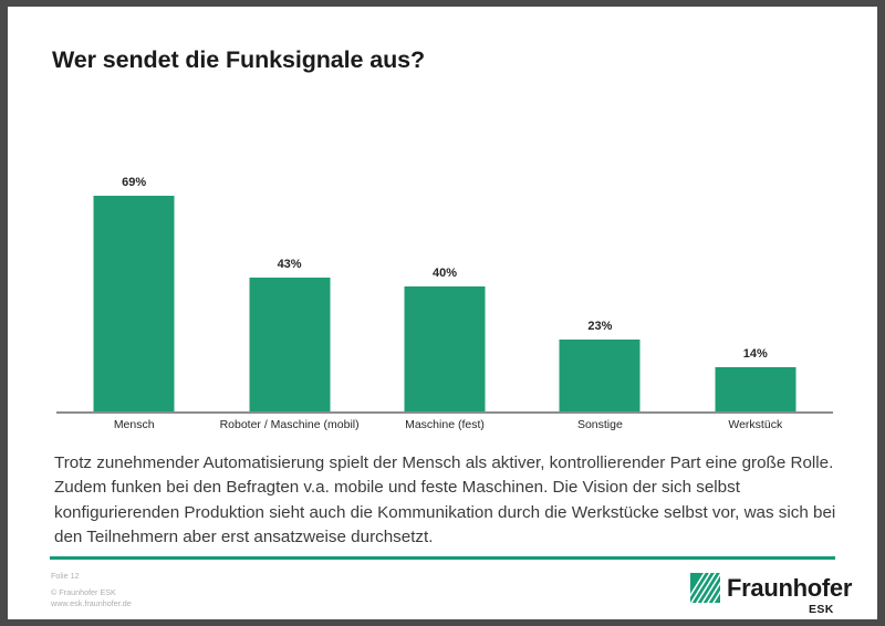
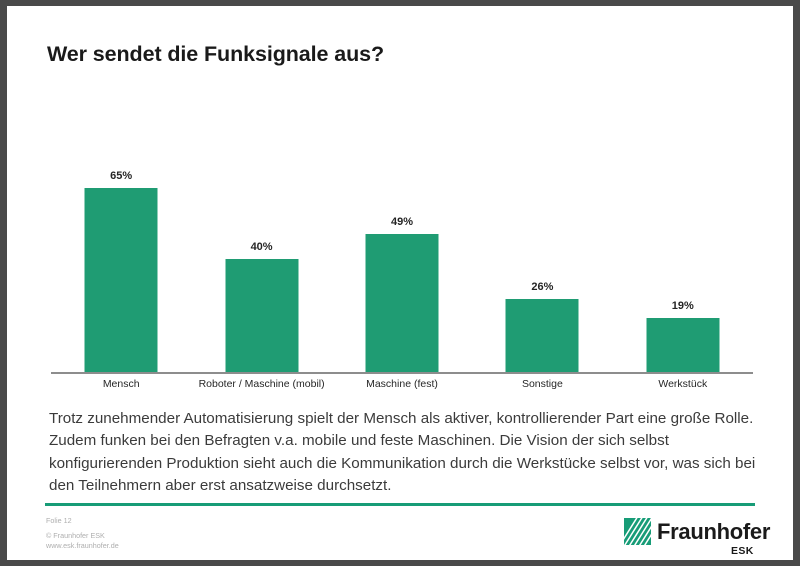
Mensch: 69% -> 65%
Roboter / Maschine (mobil): 43% -> 40%
Maschine (fest): 40% -> 49%
Sonstige: 23% -> 26%
Werkstück: 14% -> 19%
